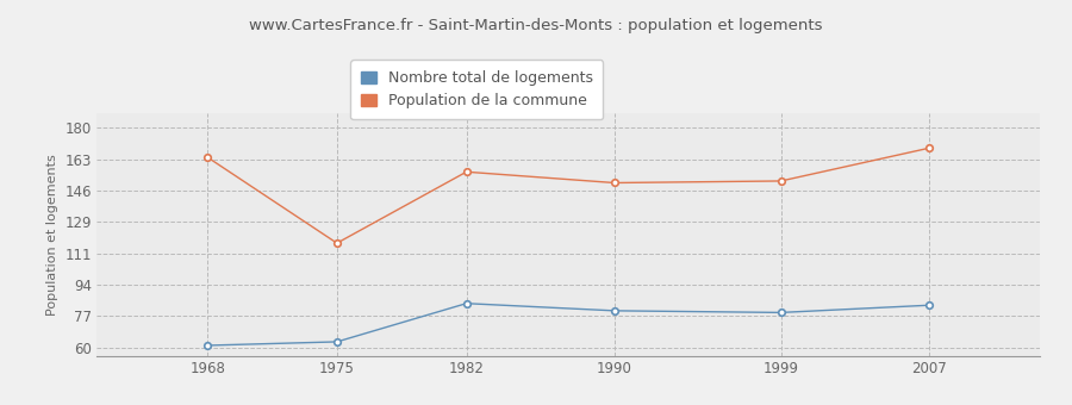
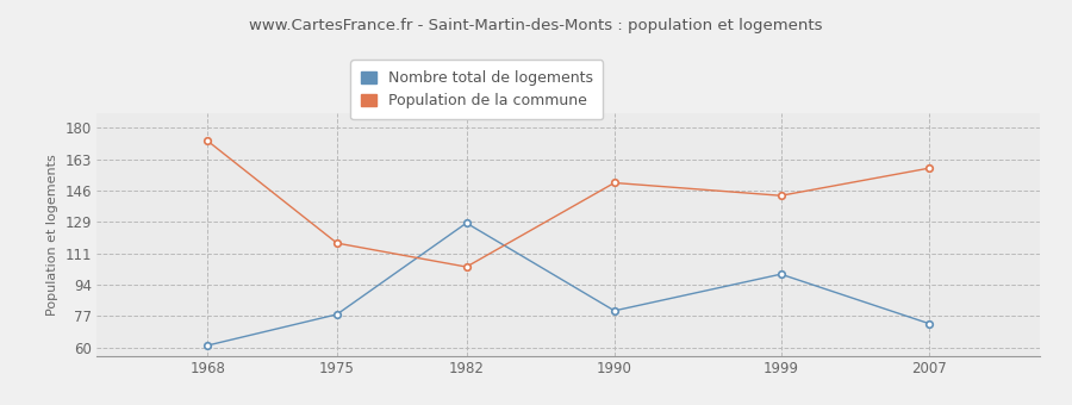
Population de la commune/1968: 164 -> 173
Nombre total de logements/1975: 63 -> 78
Nombre total de logements/1982: 84 -> 128
Population de la commune/1982: 156 -> 104
Nombre total de logements/1999: 79 -> 100
Population de la commune/1999: 151 -> 143
Nombre total de logements/2007: 83 -> 73
Population de la commune/2007: 169 -> 158
